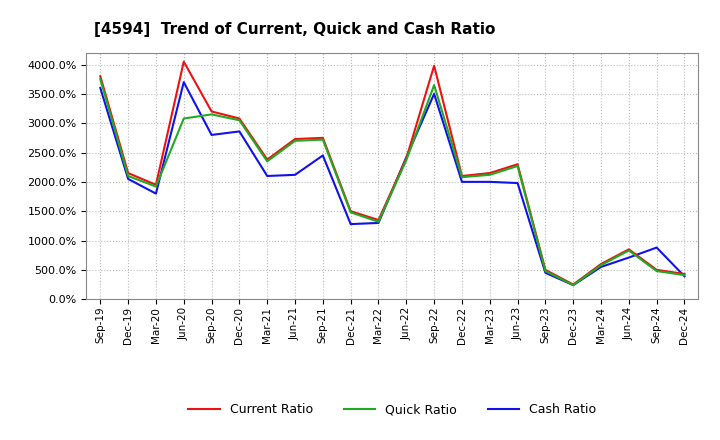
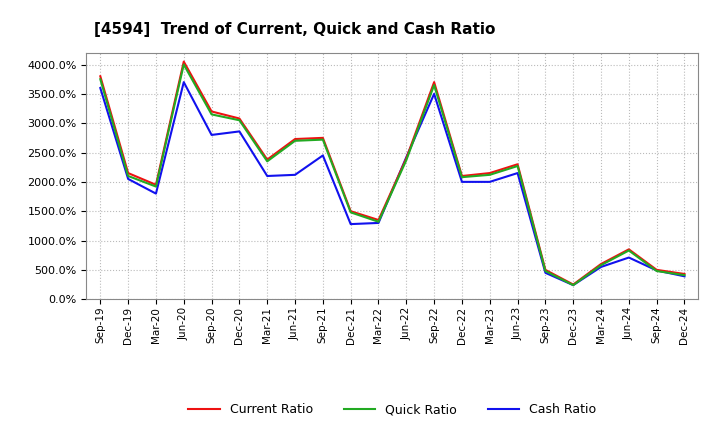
Quick Ratio/Jun-20: 3080% -> 4000%
Current Ratio/Sep-22: 3980% -> 3700%
Cash Ratio/Jun-23: 1980% -> 2150%
Cash Ratio/Sep-24: 880% -> 490%
